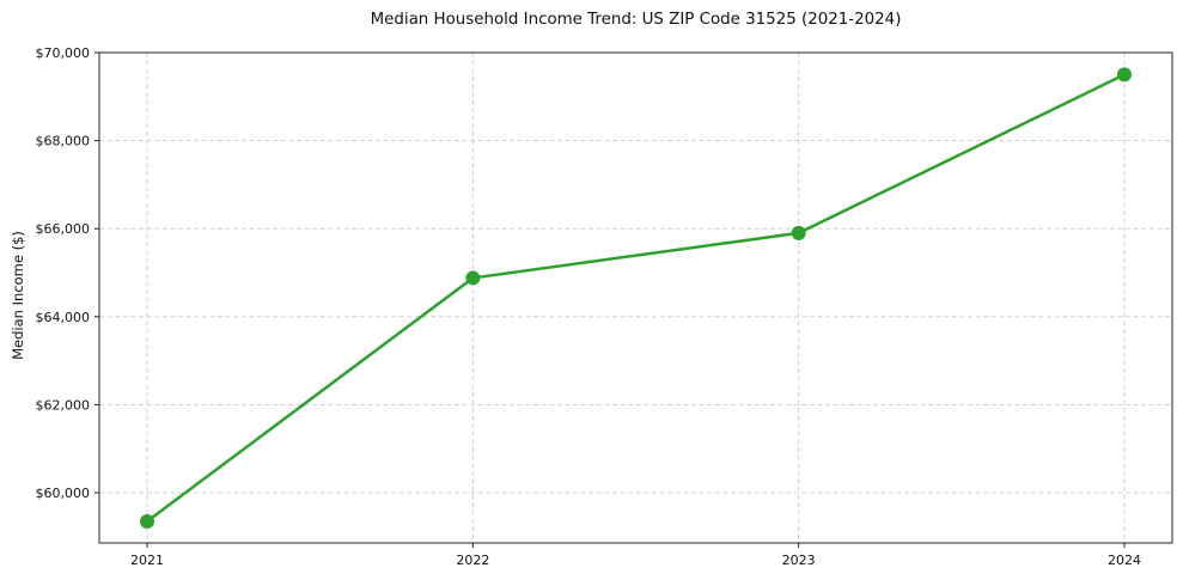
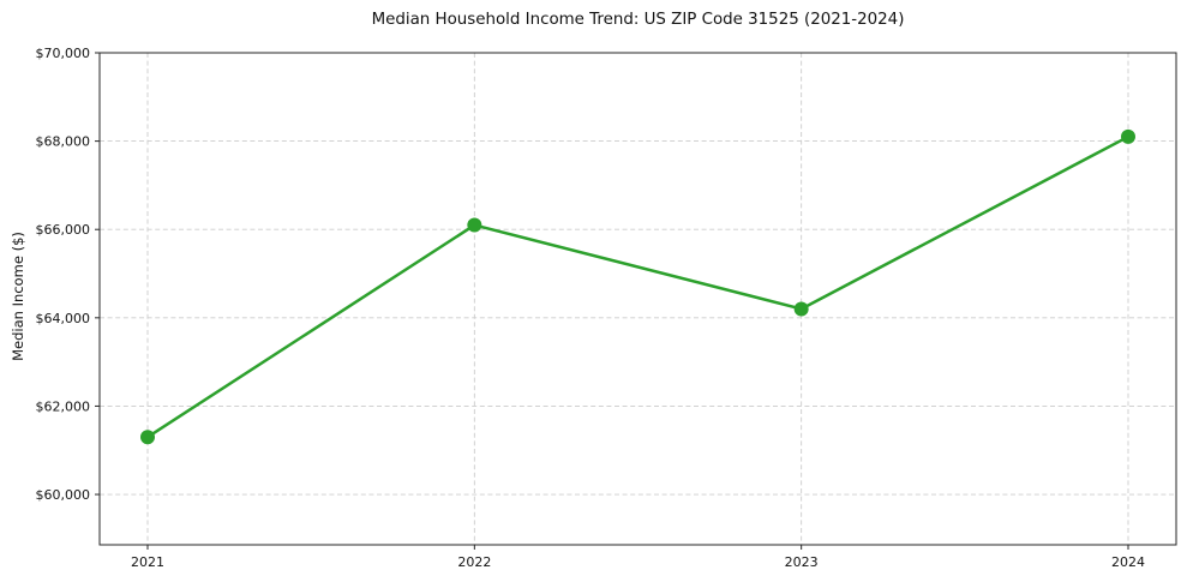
2021: $59400 -> $61300
2022: $64900 -> $66100
2023: $65900 -> $64200
2024: $69500 -> $68100
